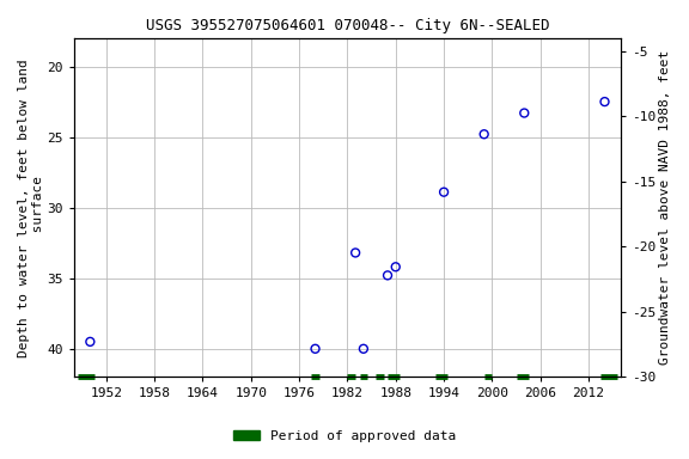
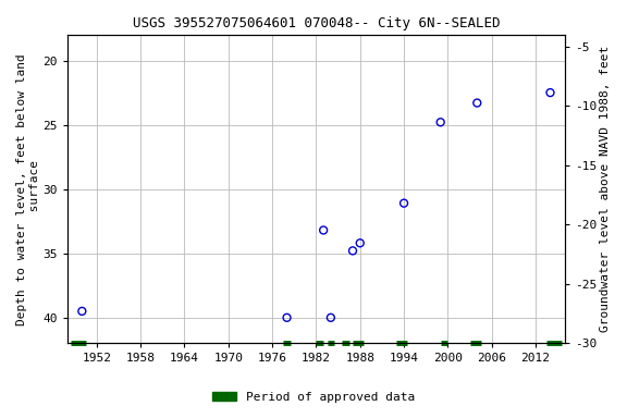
1994: 28.9 -> 31.1
